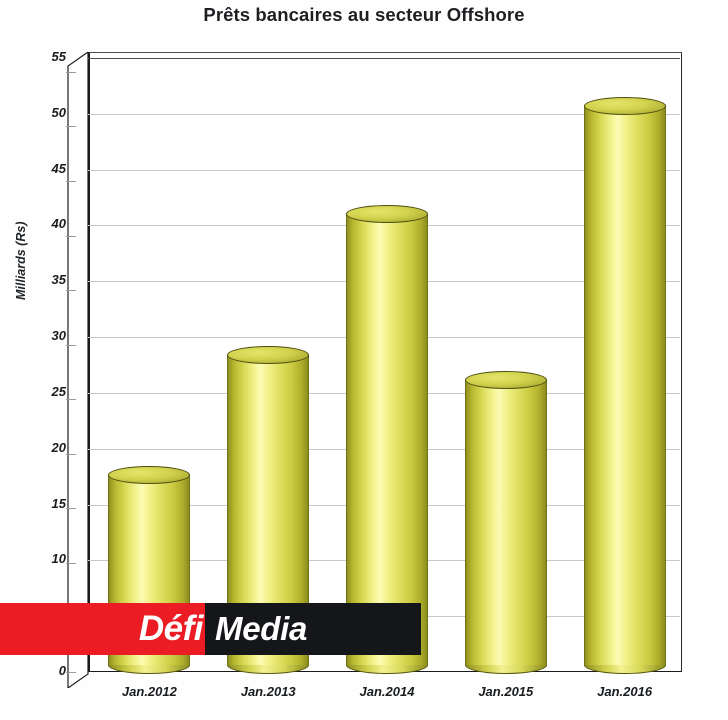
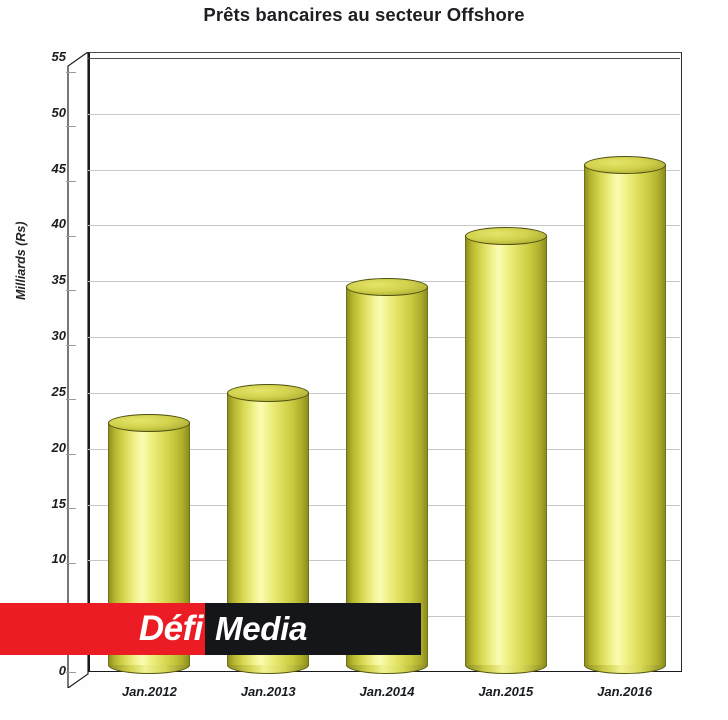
Jan.2012: 17.8 -> 22.5
Jan.2013: 28.6 -> 25.2
Jan.2014: 41.2 -> 34.7
Jan.2015: 26.3 -> 39.2
Jan.2016: 50.9 -> 45.6
